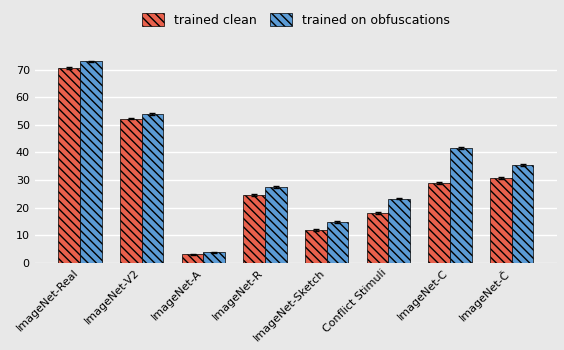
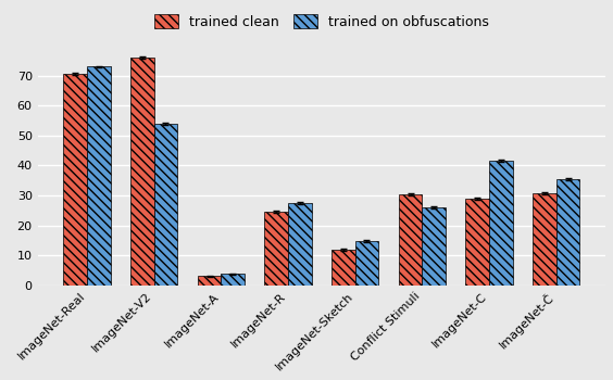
trained clean/ImageNet-V2: 52.3 -> 76.0
trained clean/Conflict Stimuli: 18.0 -> 30.5
trained on obfuscations/Conflict Stimuli: 23.3 -> 26.0
